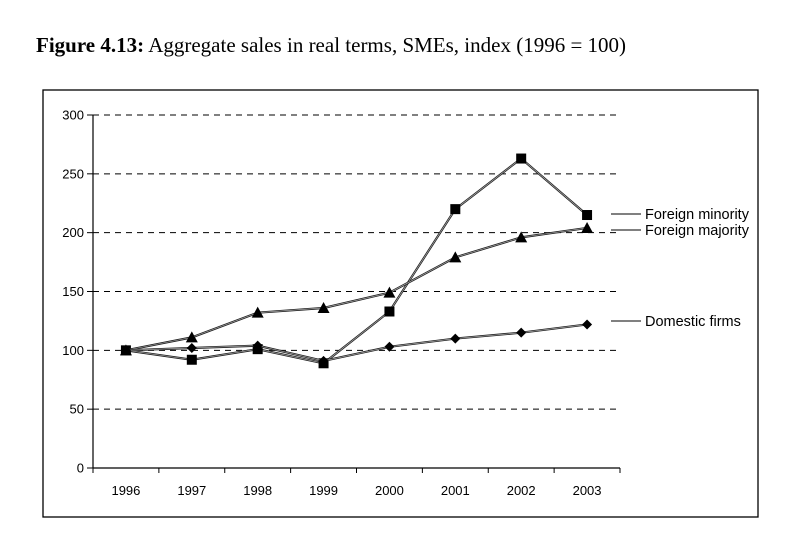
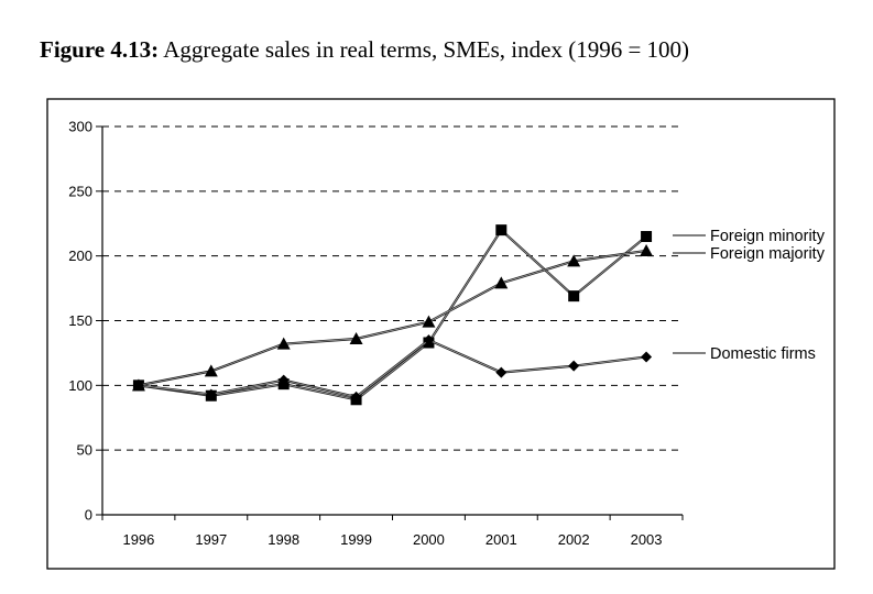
Domestic firms/1997: 102 -> 93
Domestic firms/2000: 103 -> 135
Foreign minority/2002: 263 -> 169
